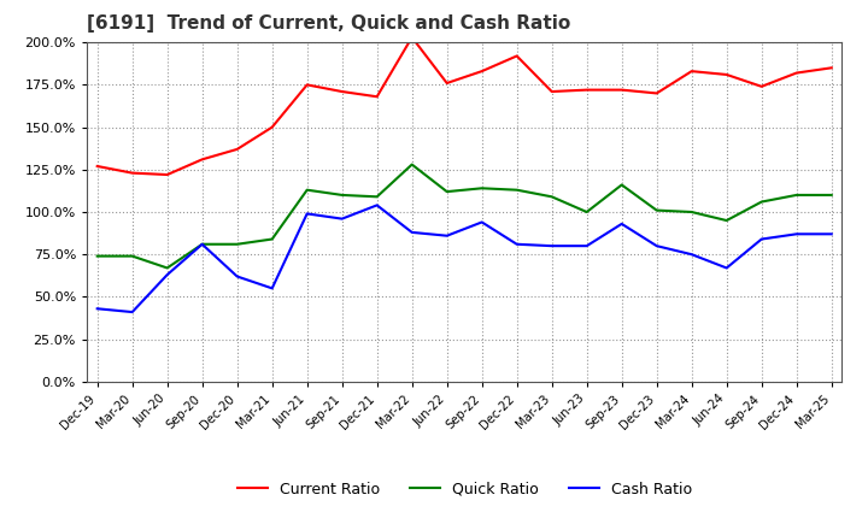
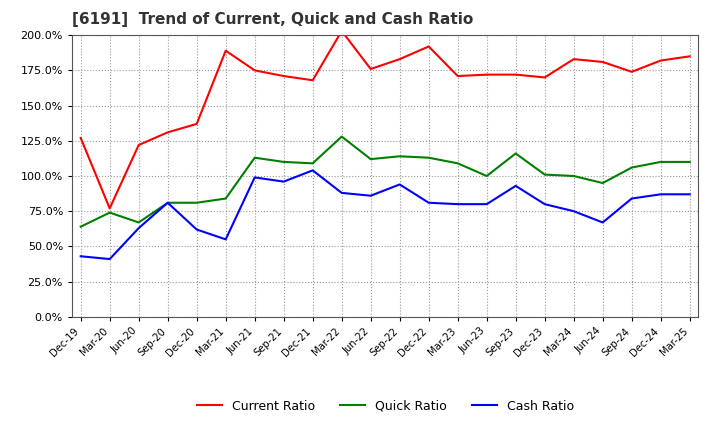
Quick Ratio/Dec-19: 74% -> 64%
Current Ratio/Mar-20: 123% -> 77%
Current Ratio/Mar-21: 150% -> 189%
